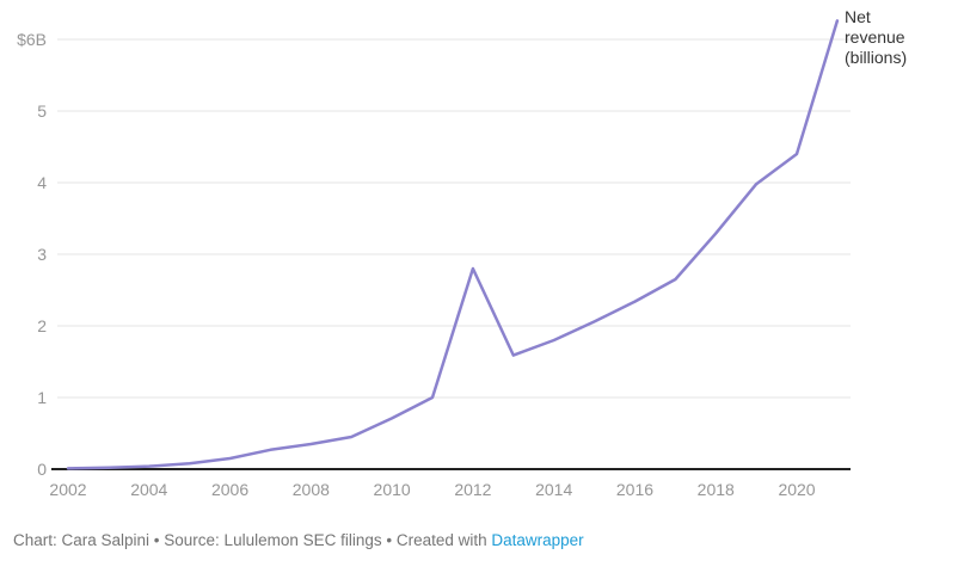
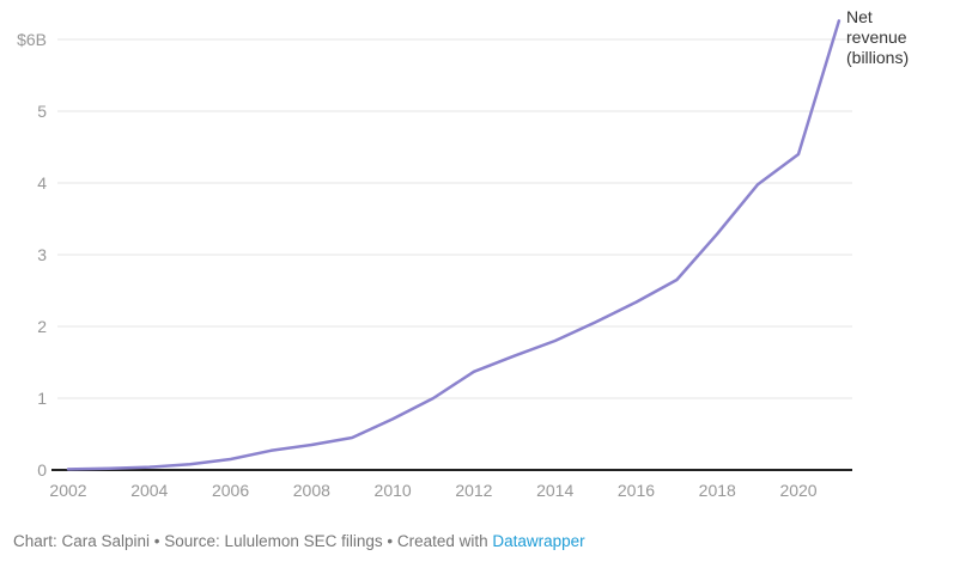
2012: $2.8B -> $1.4B
